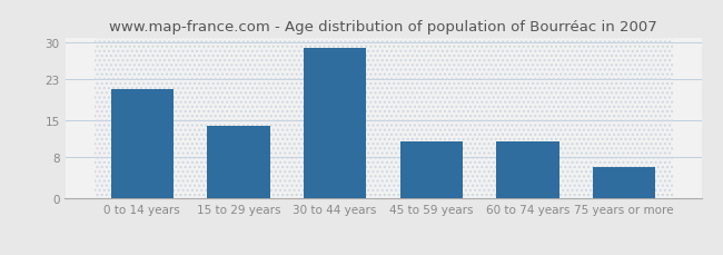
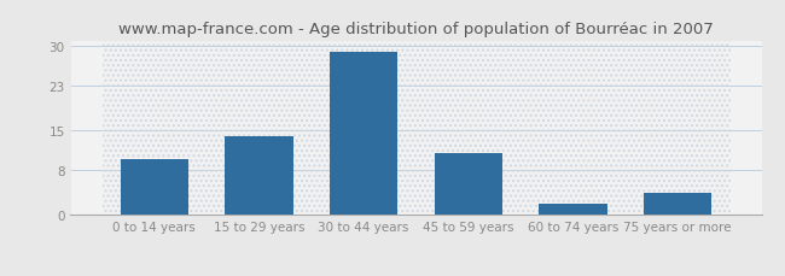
0 to 14 years: 21 -> 10
60 to 74 years: 11 -> 2
75 years or more: 6 -> 4
